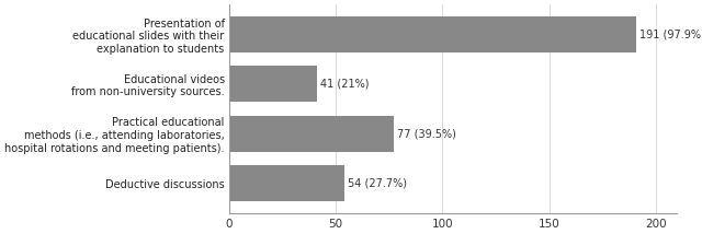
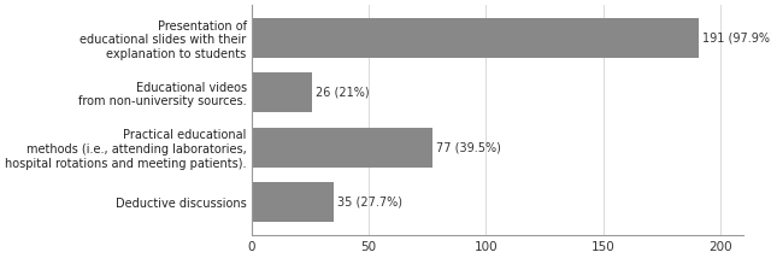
Educational videos from non-university sources.: 41 -> 26
Deductive discussions: 54 -> 35
